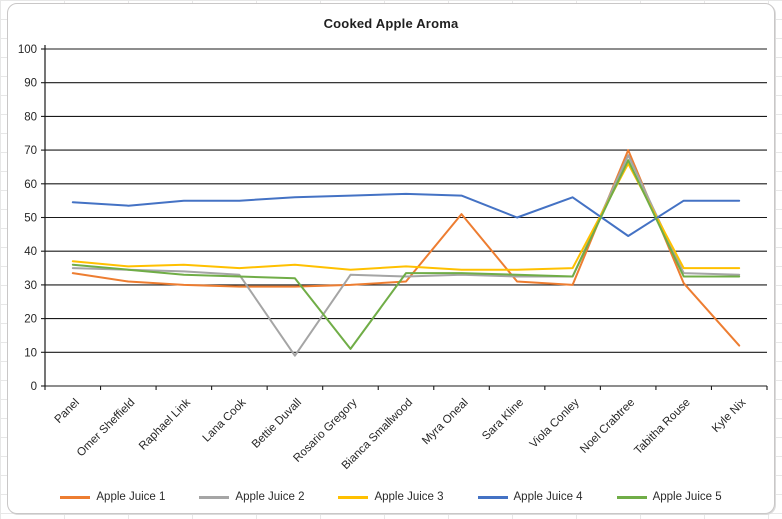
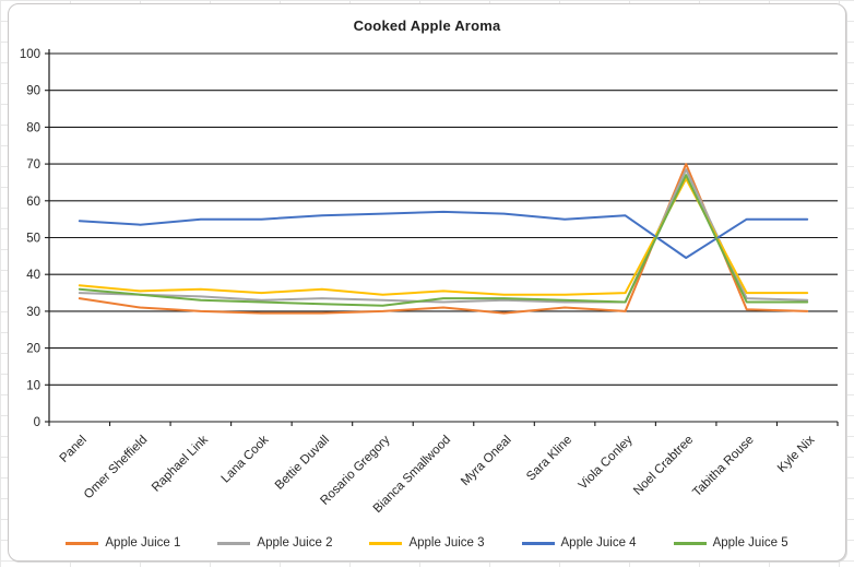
Apple Juice 2/Bettie Duvall: 9 -> 34
Apple Juice 5/Rosario Gregory: 11 -> 32
Apple Juice 1/Myra Oneal: 51 -> 30
Apple Juice 4/Sara Kline: 50 -> 55
Apple Juice 1/Kyle Nix: 12 -> 30
